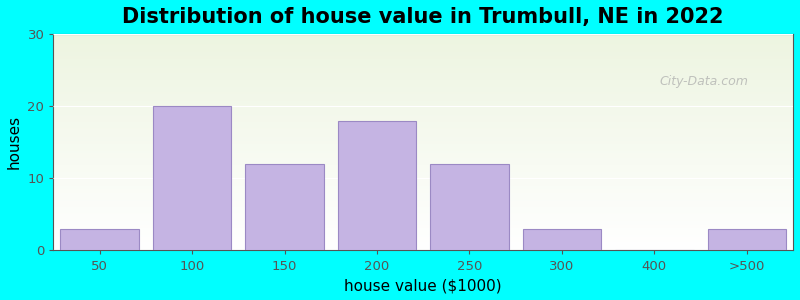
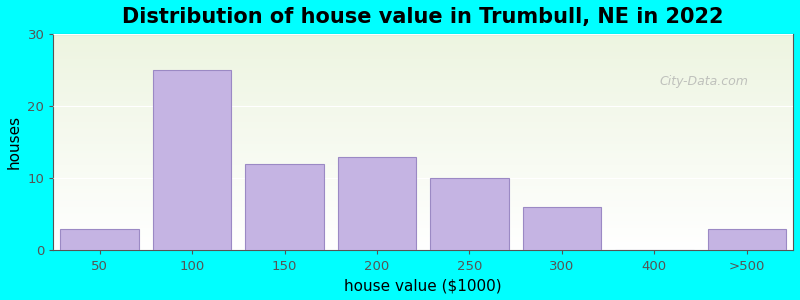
100: 20 -> 25
200: 18 -> 13
250: 12 -> 10
300: 3 -> 6
